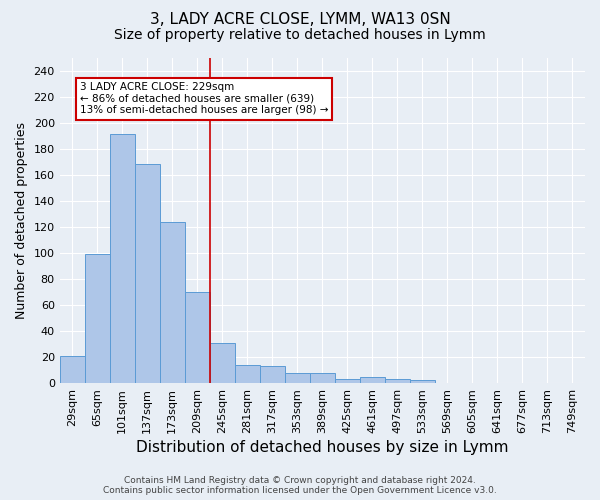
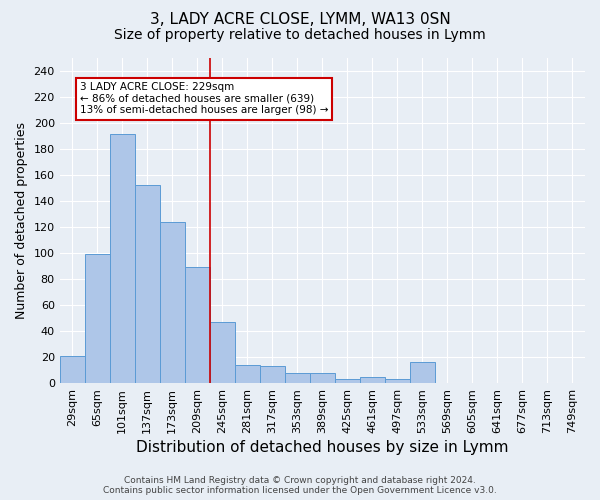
137sqm: 168 -> 152
209sqm: 70 -> 89
245sqm: 31 -> 47
533sqm: 2 -> 16
